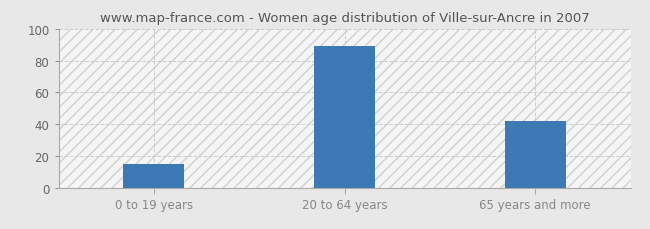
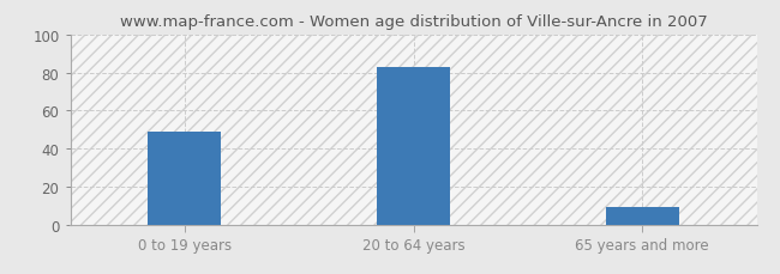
0 to 19 years: 15 -> 49
20 to 64 years: 89 -> 83
65 years and more: 42 -> 9
